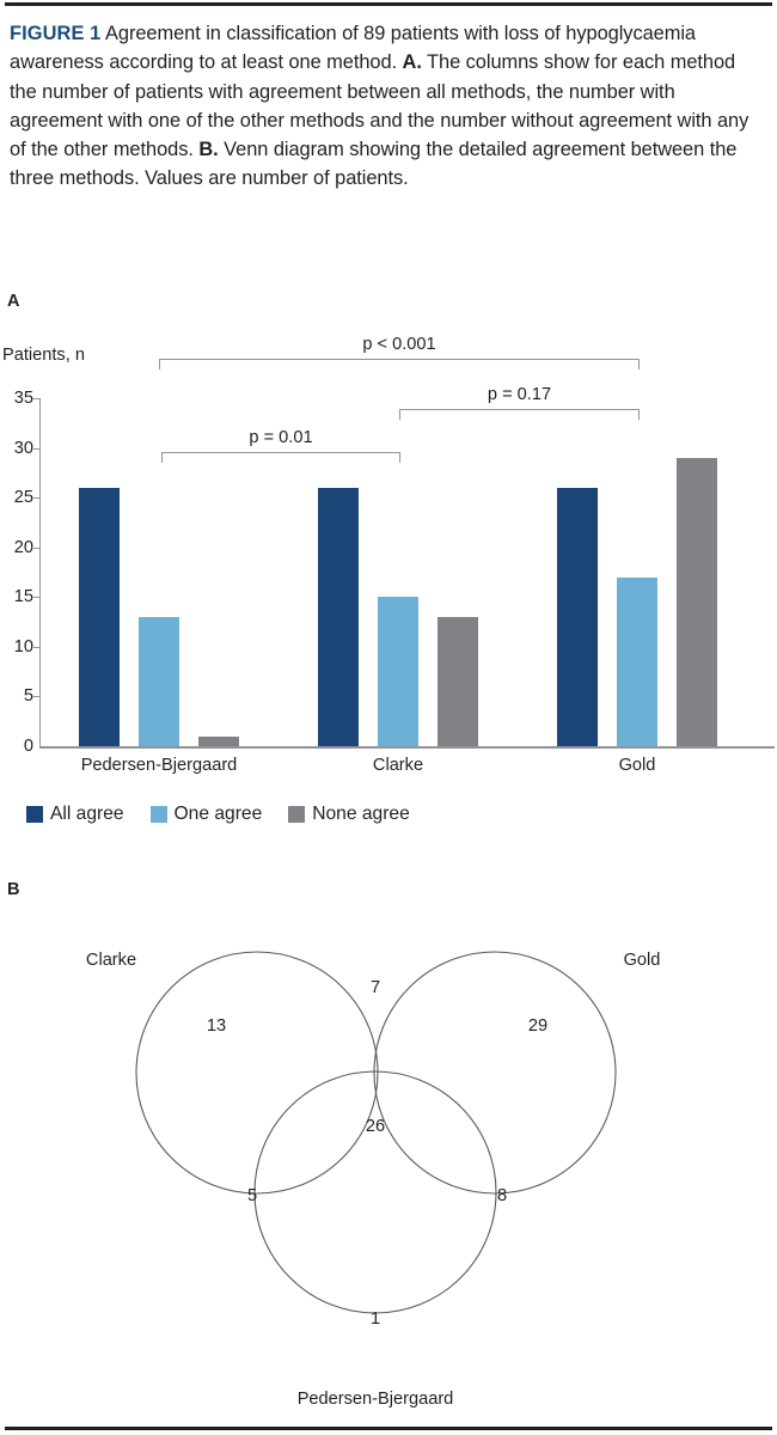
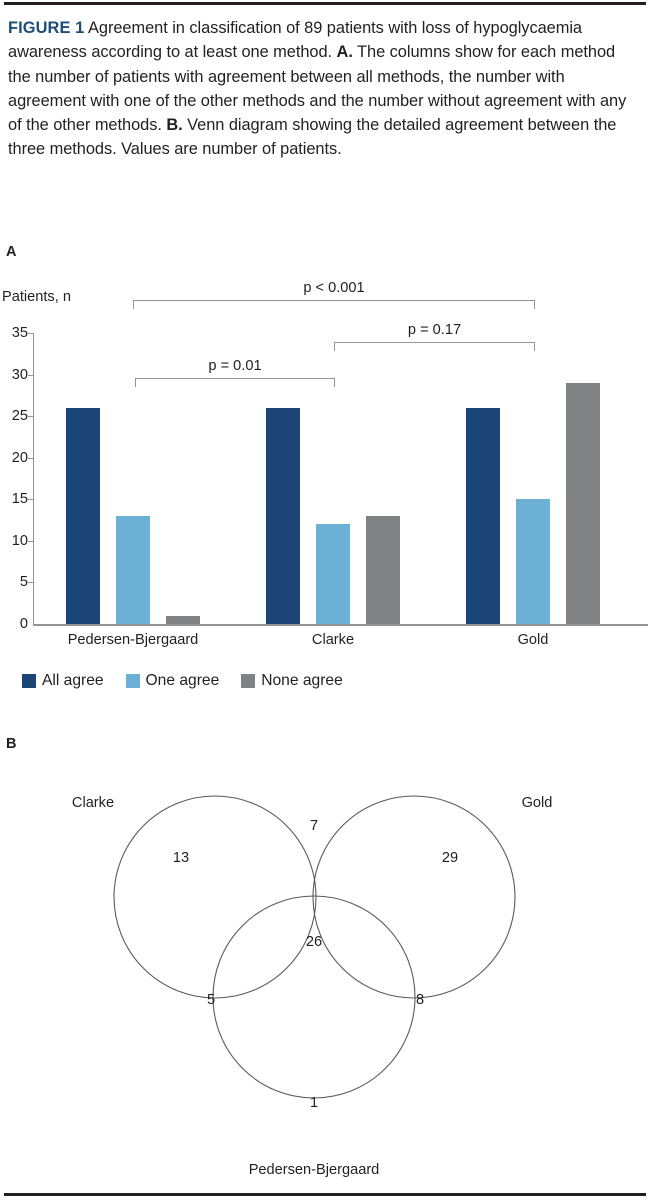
One agree/Clarke: 15 -> 12
One agree/Gold: 17 -> 15
